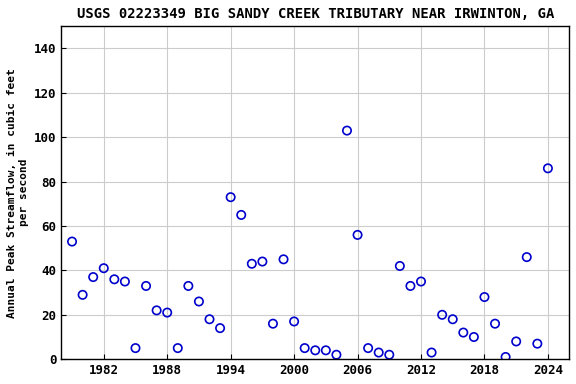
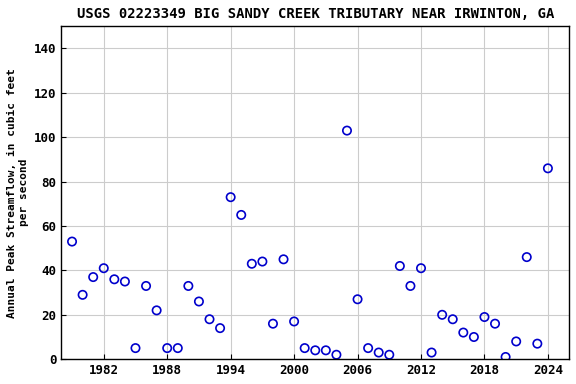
1988: 21 -> 5
2006: 56 -> 27
2012: 35 -> 41
2018: 28 -> 19
